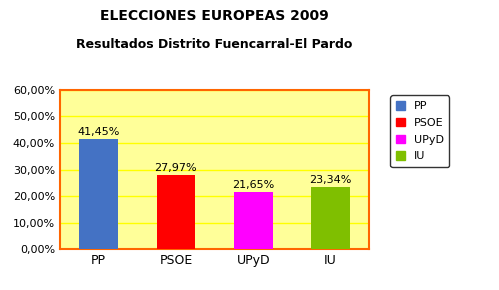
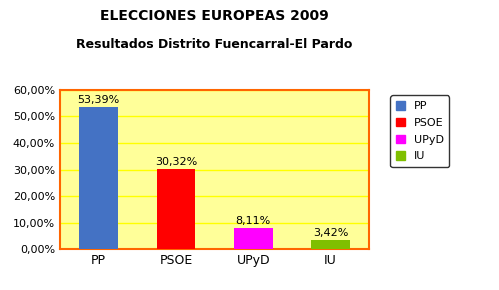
PP: 41,45% -> 53,39%
PSOE: 27,97% -> 30,32%
UPyD: 21,65% -> 8,11%
IU: 23,34% -> 3,42%
